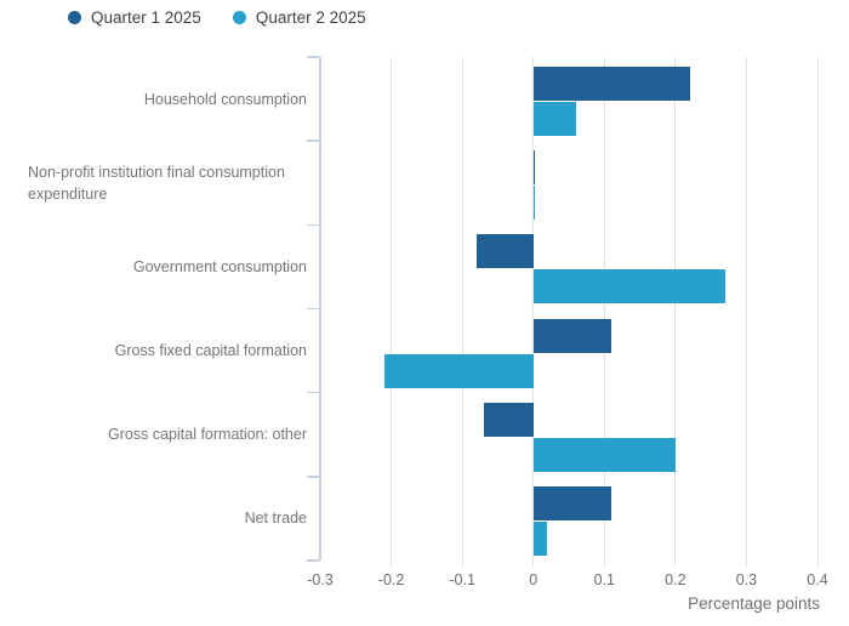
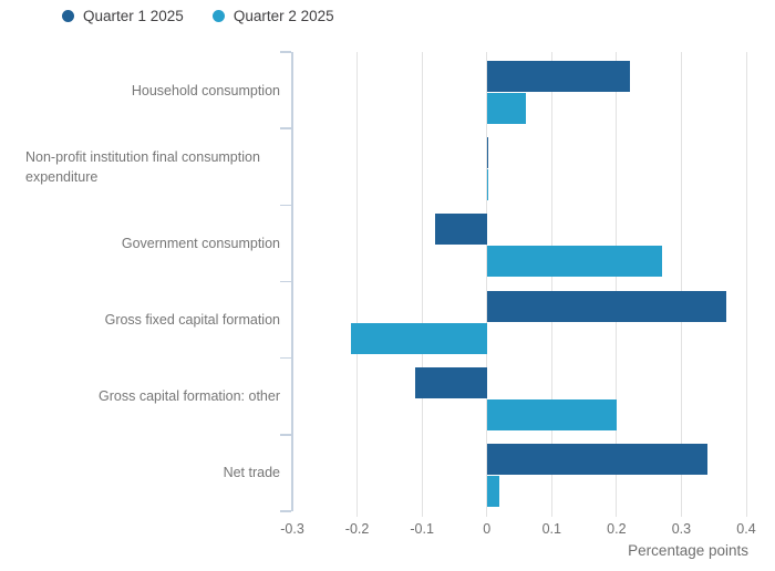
Quarter 1 2025/Gross fixed capital formation: 0.11 -> 0.37
Quarter 1 2025/Gross capital formation: other: -0.07 -> -0.11
Quarter 1 2025/Net trade: 0.11 -> 0.34
